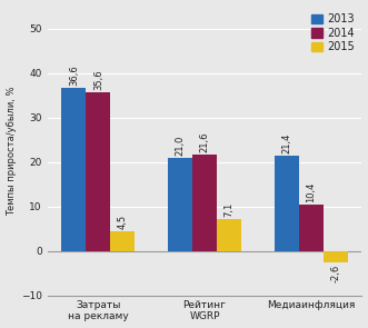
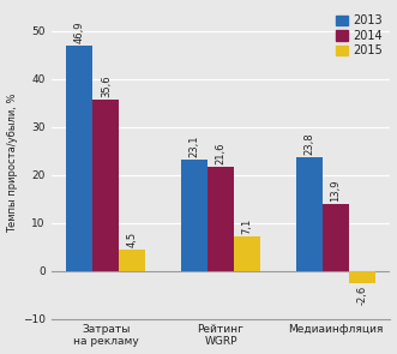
2013/Затраты на рекламу: 36,6 -> 46,9
2013/Рейтинг WGRP: 21,0 -> 23,1
2013/Медиаинфляция: 21,4 -> 23,8
2014/Медиаинфляция: 10,4 -> 13,9
